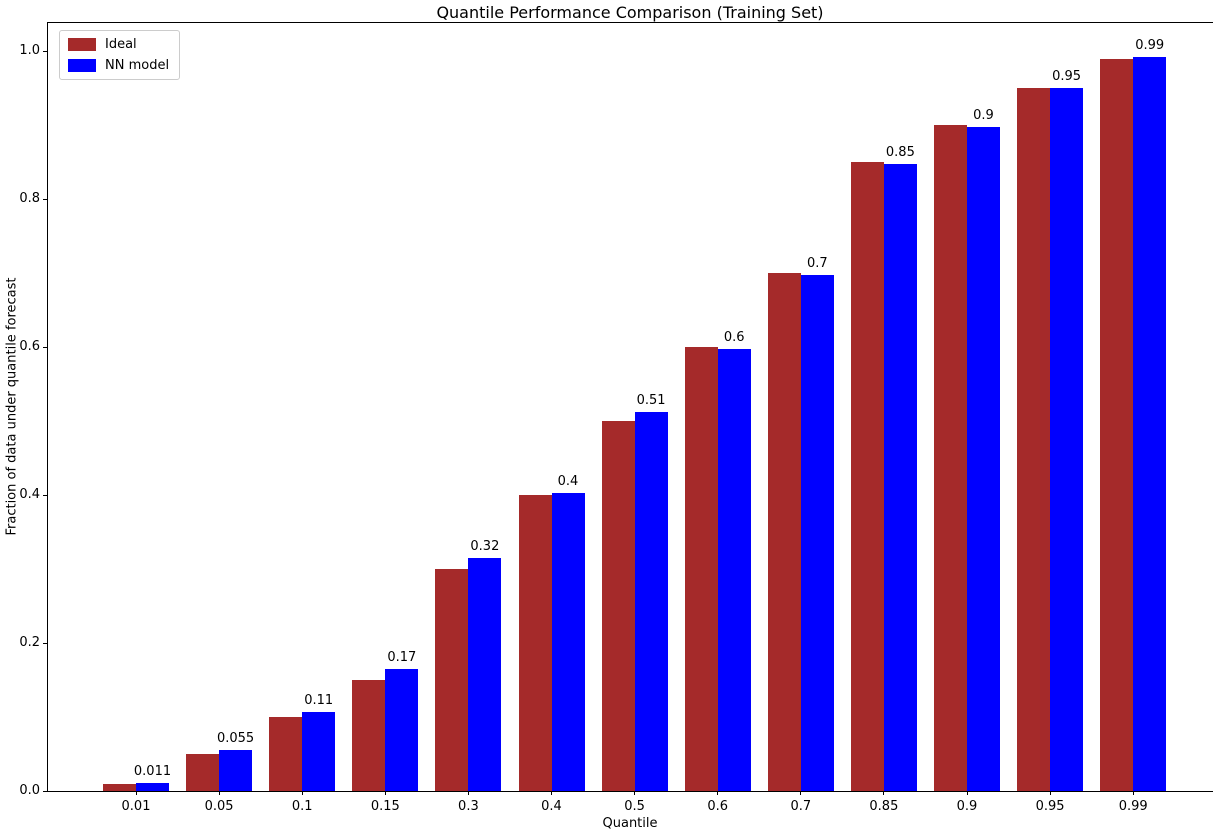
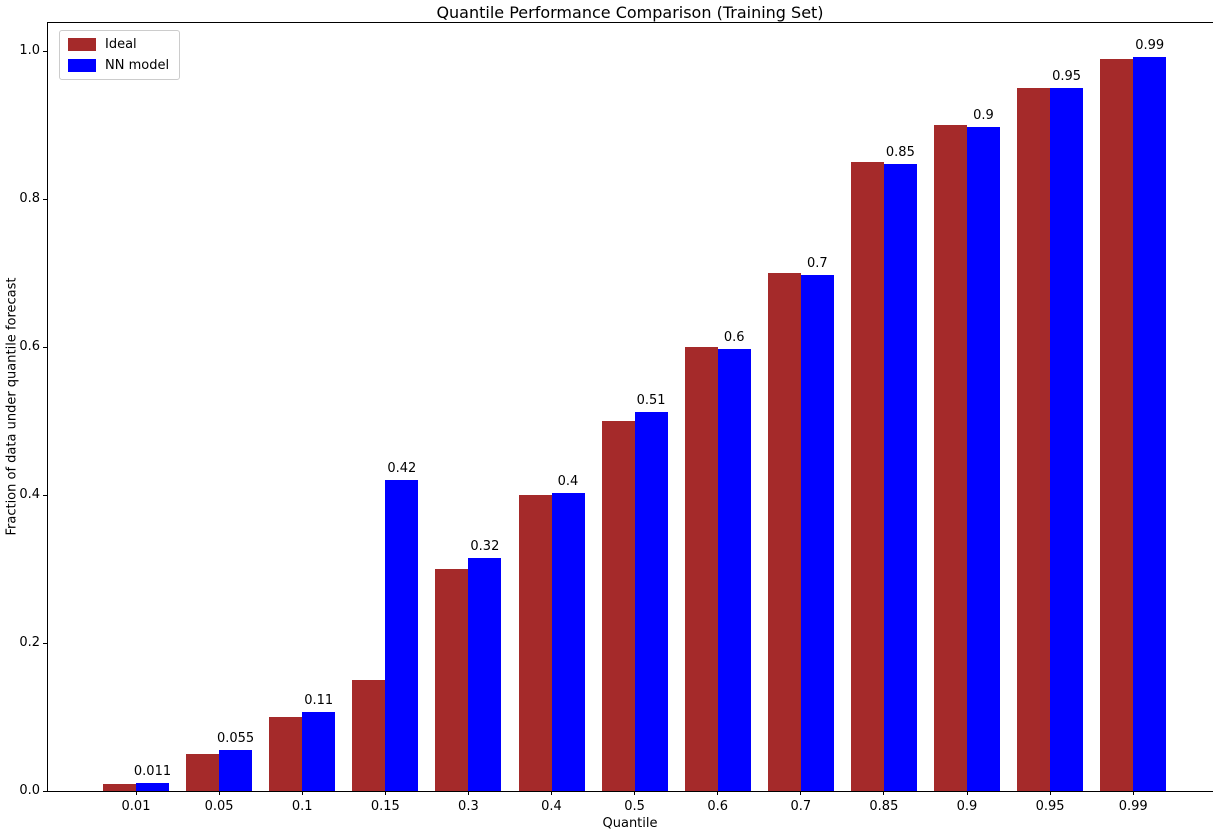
NN model/0.15: 0.17 -> 0.42
